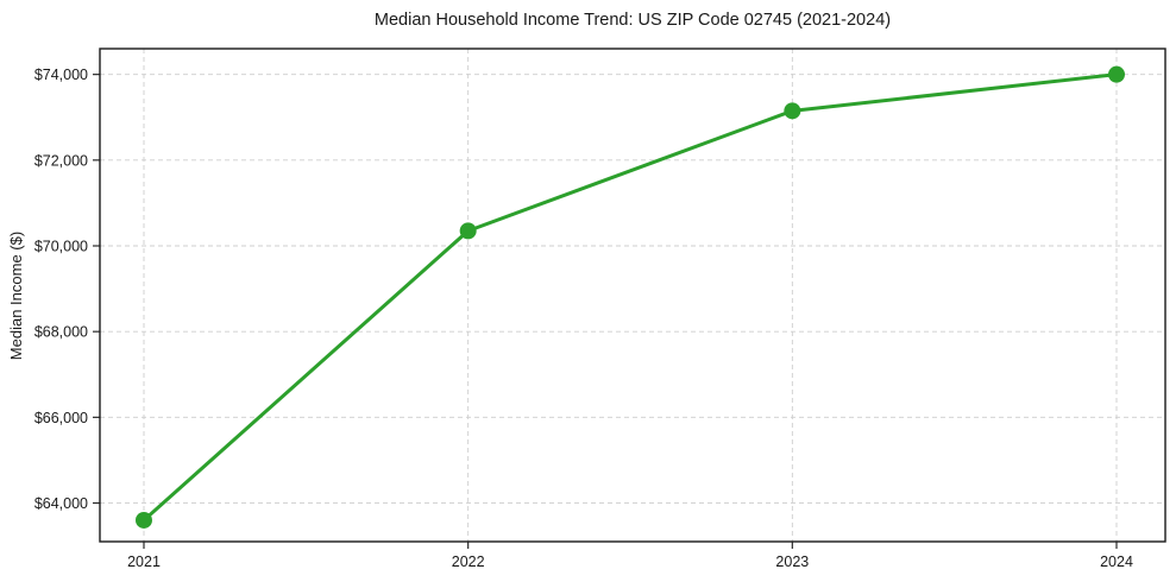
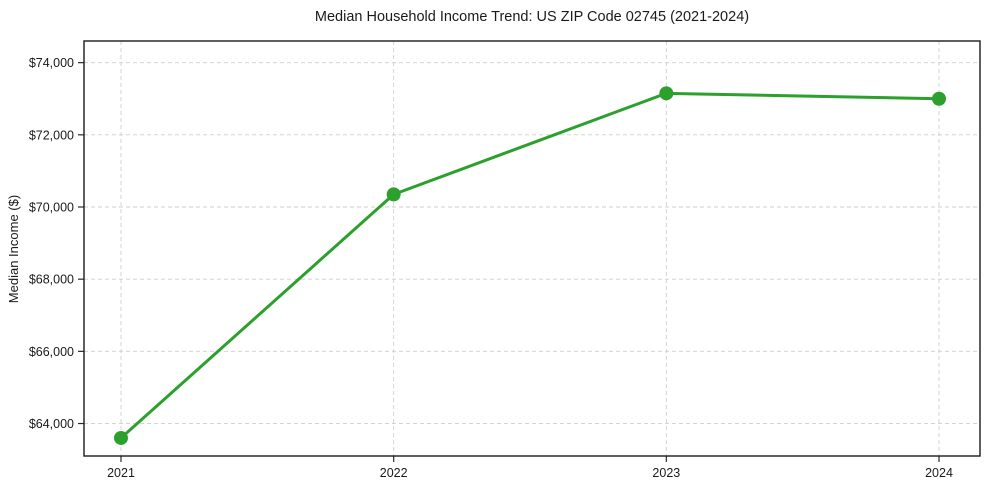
2024: $74000 -> $73000
